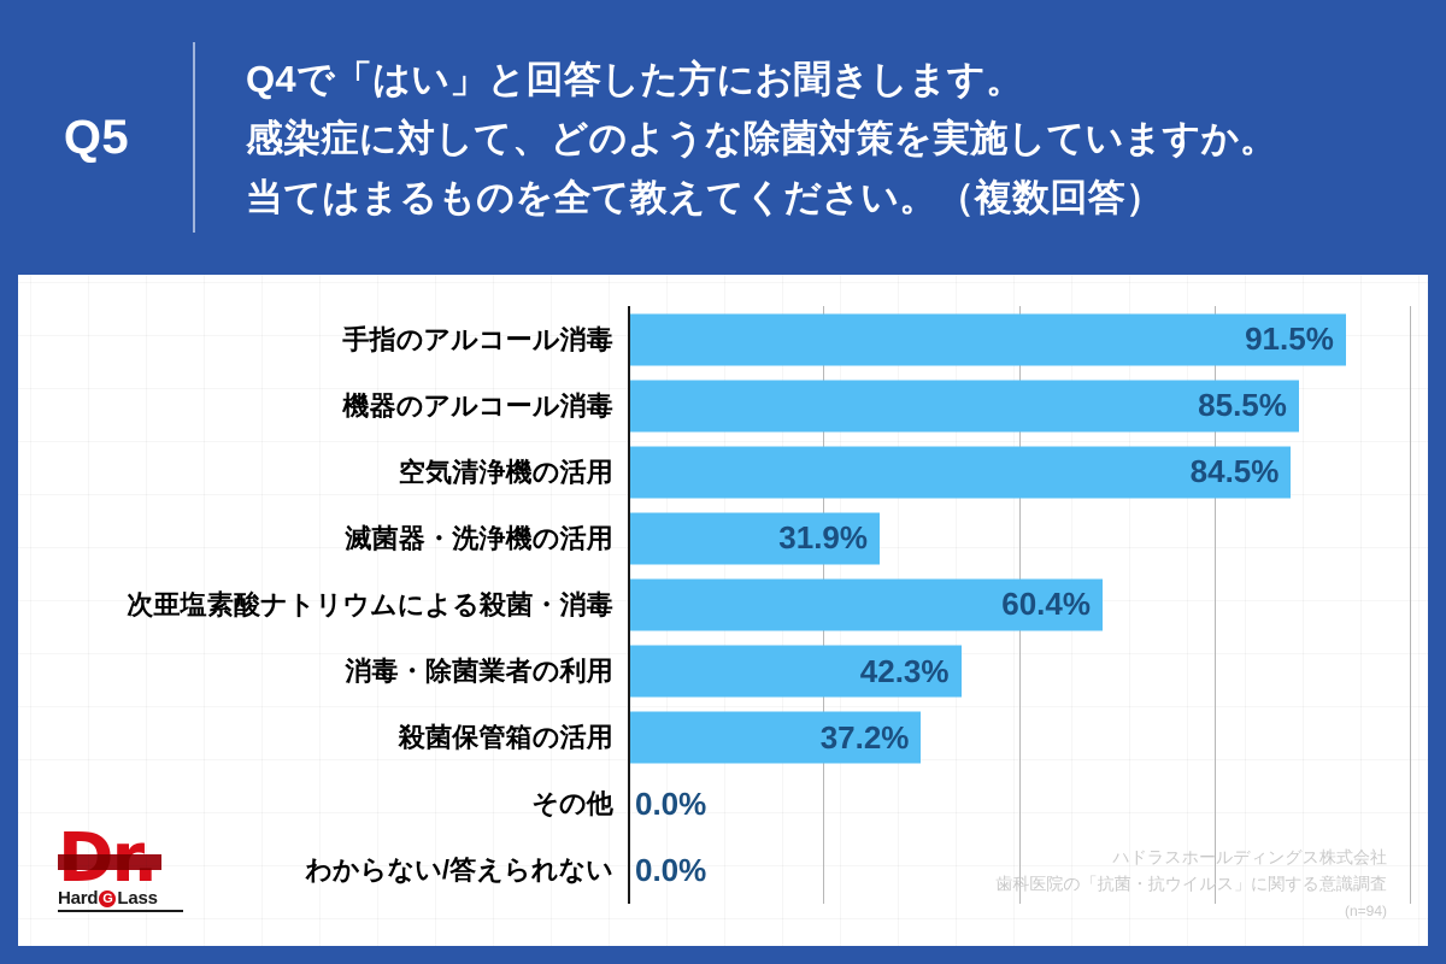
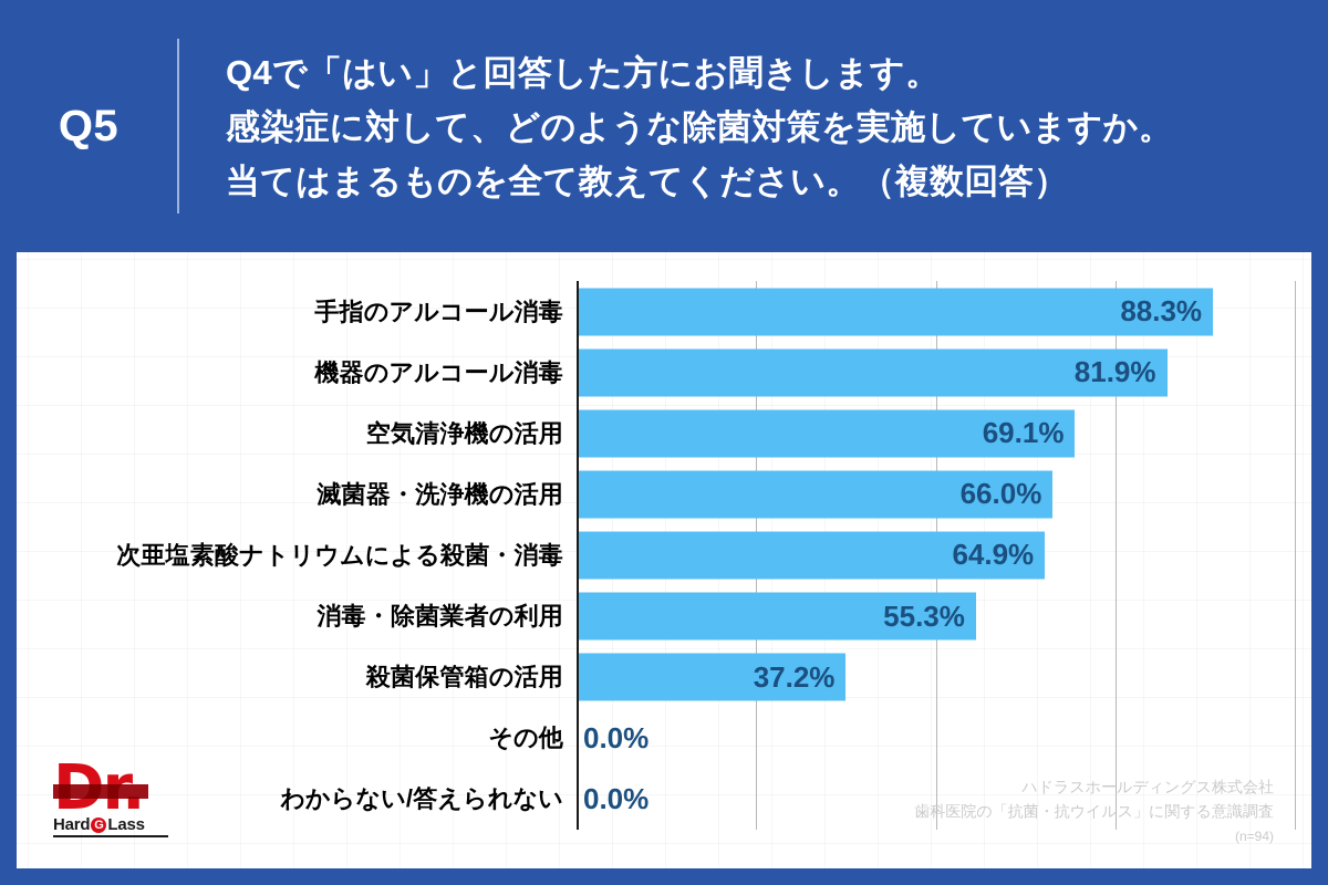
手指のアルコール消毒: 91.5% -> 88.3%
機器のアルコール消毒: 85.5% -> 81.9%
空気清浄機の活用: 84.5% -> 69.1%
滅菌器・洗浄機の活用: 31.9% -> 66.0%
次亜塩素酸ナトリウムによる殺菌・消毒: 60.4% -> 64.9%
消毒・除菌業者の利用: 42.3% -> 55.3%
